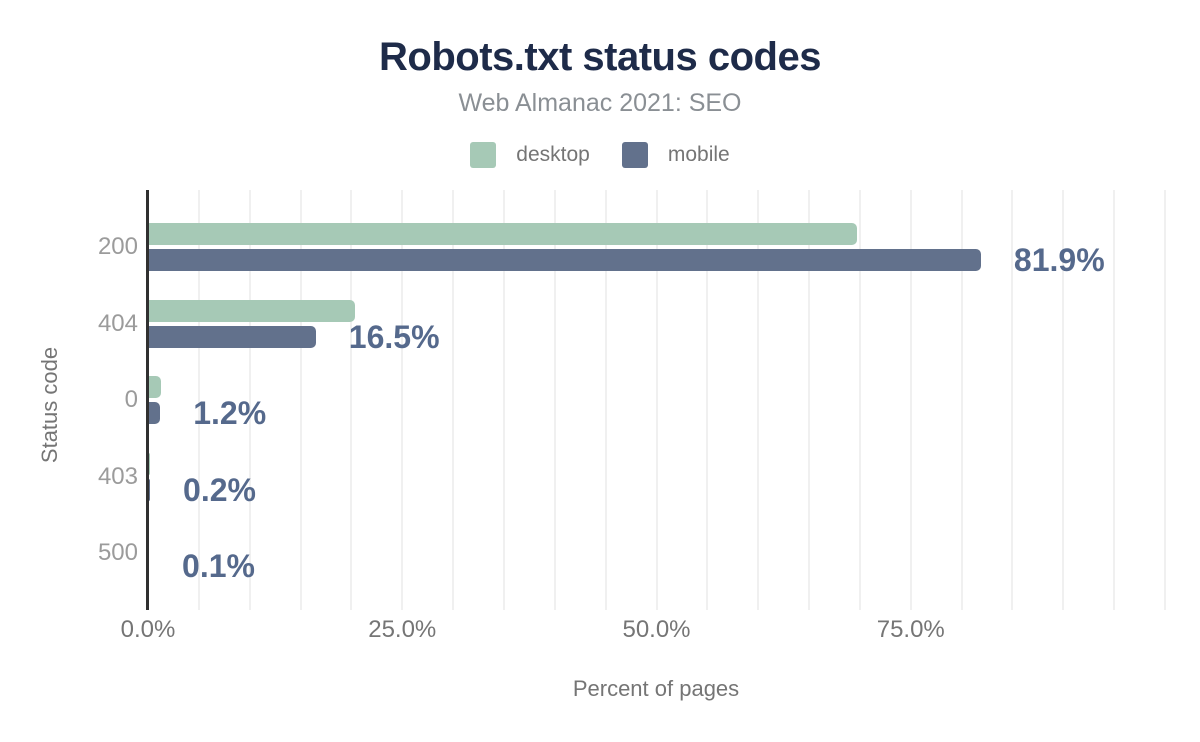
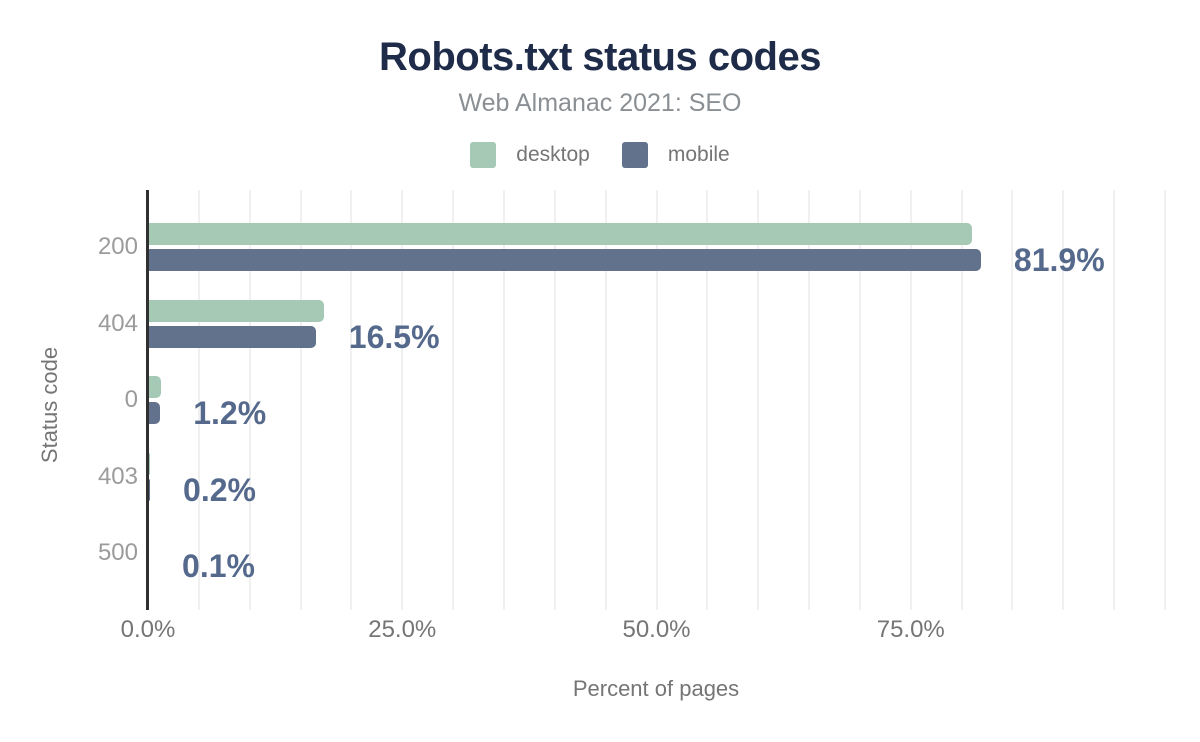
desktop/200: 69.7% -> 81.0%
desktop/404: 20.4% -> 17.3%
